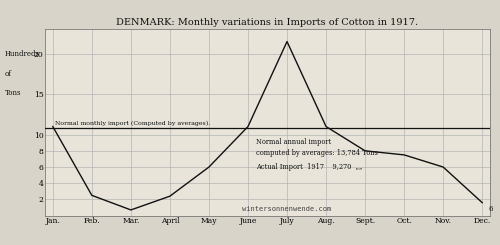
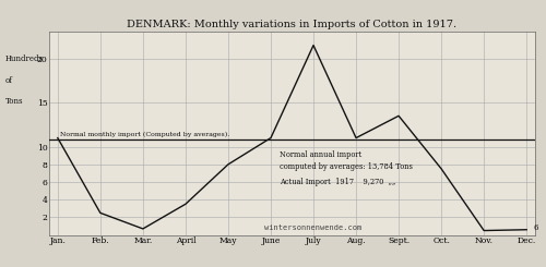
April: 2.4 -> 3.5
May: 6.0 -> 8.0
Sept.: 8.0 -> 13.5
Nov.: 6.0 -> 0.5
Dec.: 1.6 -> 0.6
